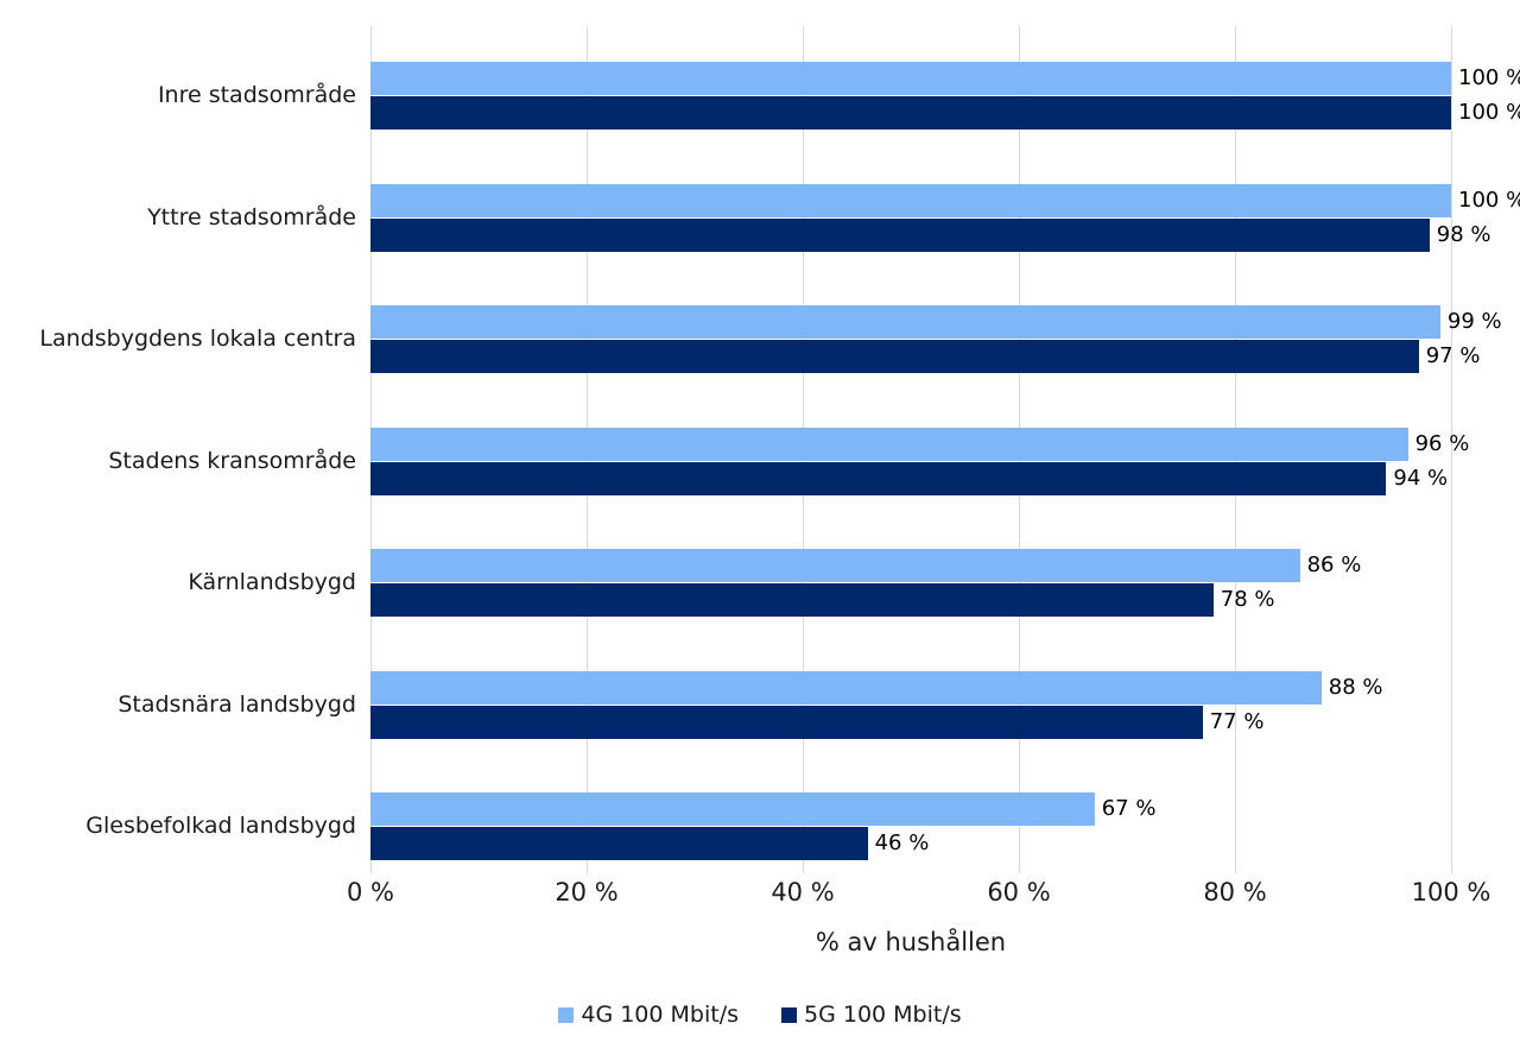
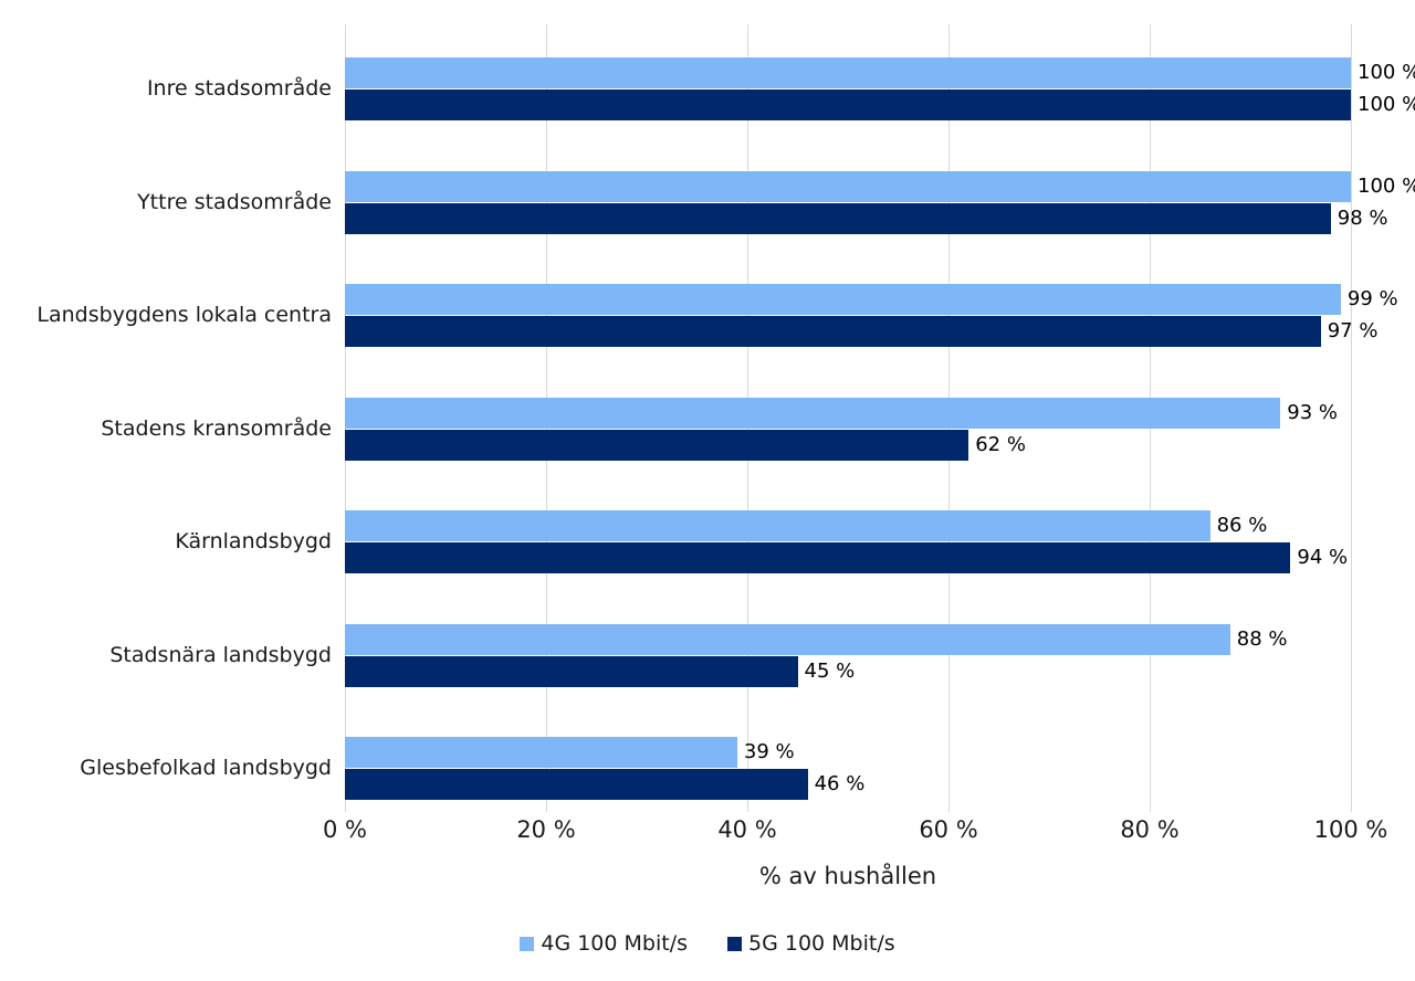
4G 100 Mbit/s/Stadens kransområde: 96 -> 93
5G 100 Mbit/s/Stadens kransområde: 94 -> 62
5G 100 Mbit/s/Kärnlandsbygd: 78 -> 94
5G 100 Mbit/s/Stadsnära landsbygd: 77 -> 45
4G 100 Mbit/s/Glesbefolkad landsbygd: 67 -> 39
